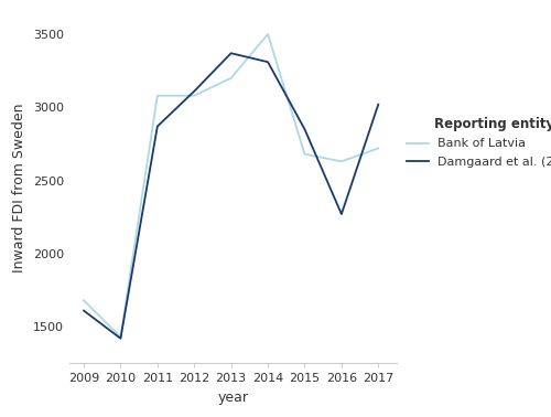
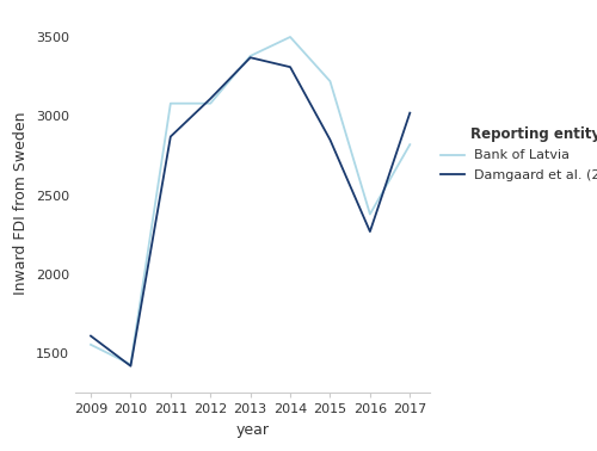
Bank of Latvia/2009: 1680 -> 1560
Bank of Latvia/2013: 3200 -> 3380
Bank of Latvia/2015: 2680 -> 3220
Bank of Latvia/2016: 2630 -> 2380
Bank of Latvia/2017: 2720 -> 2820
